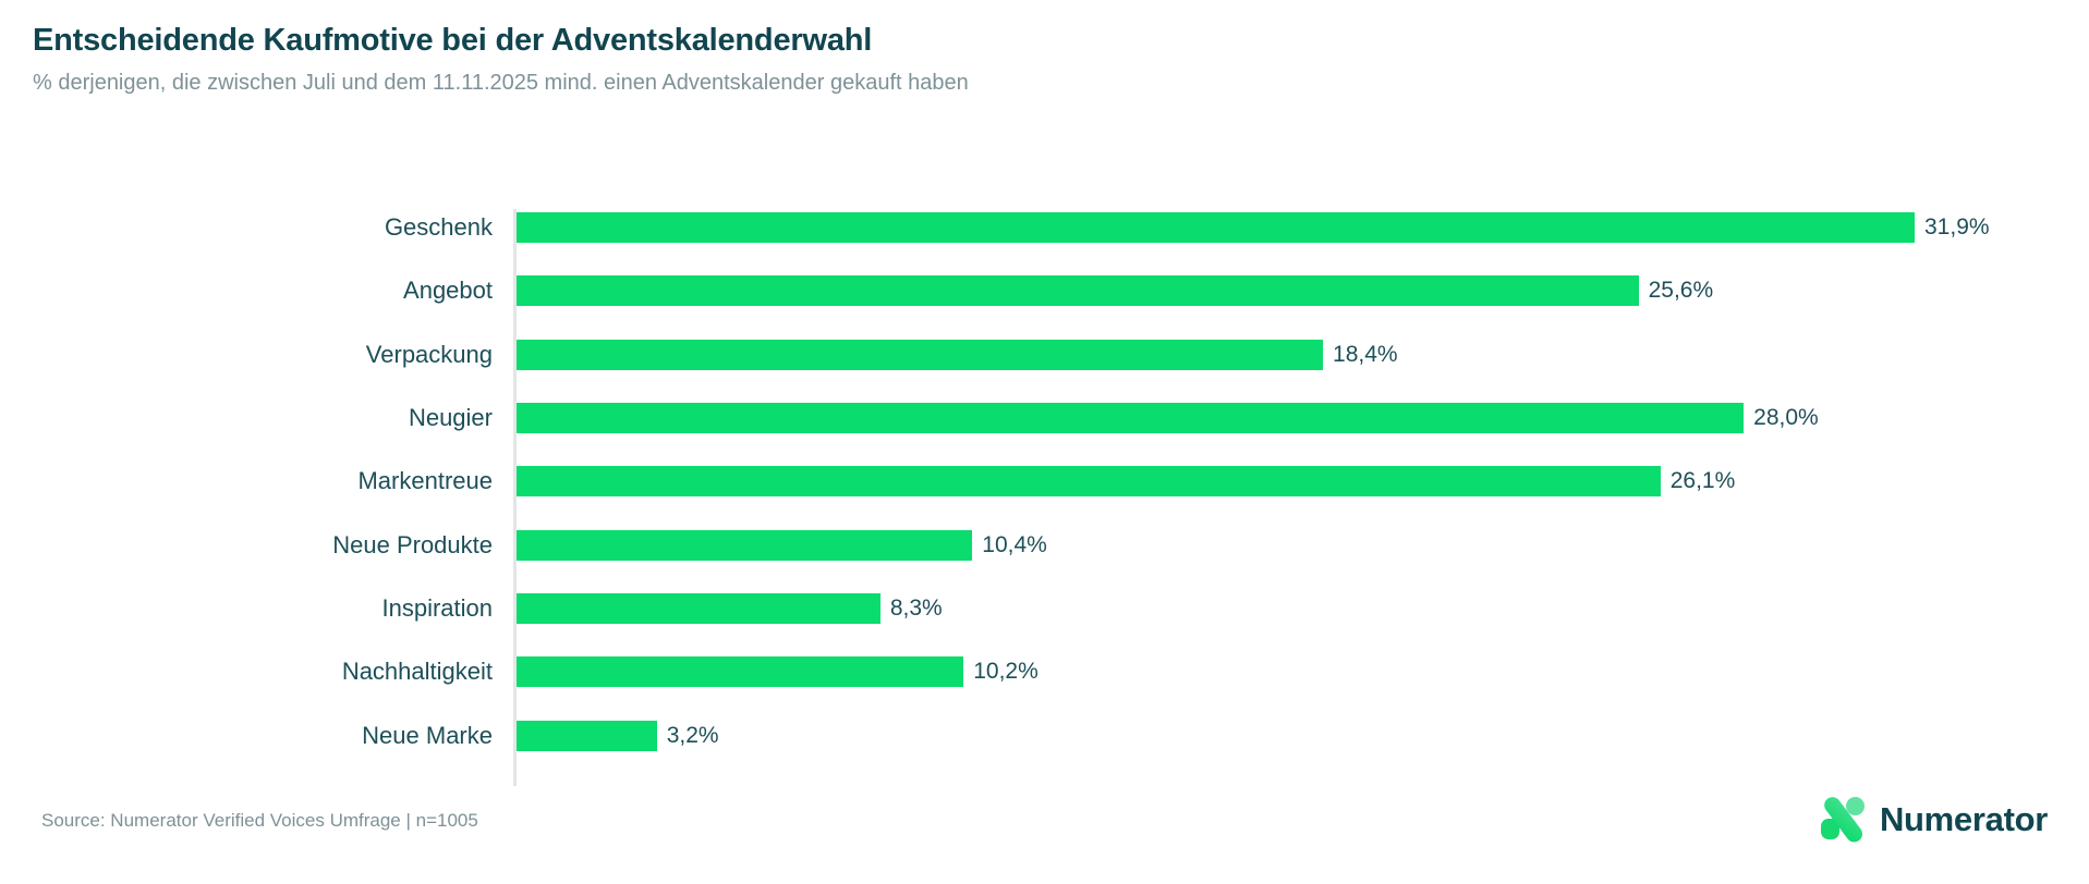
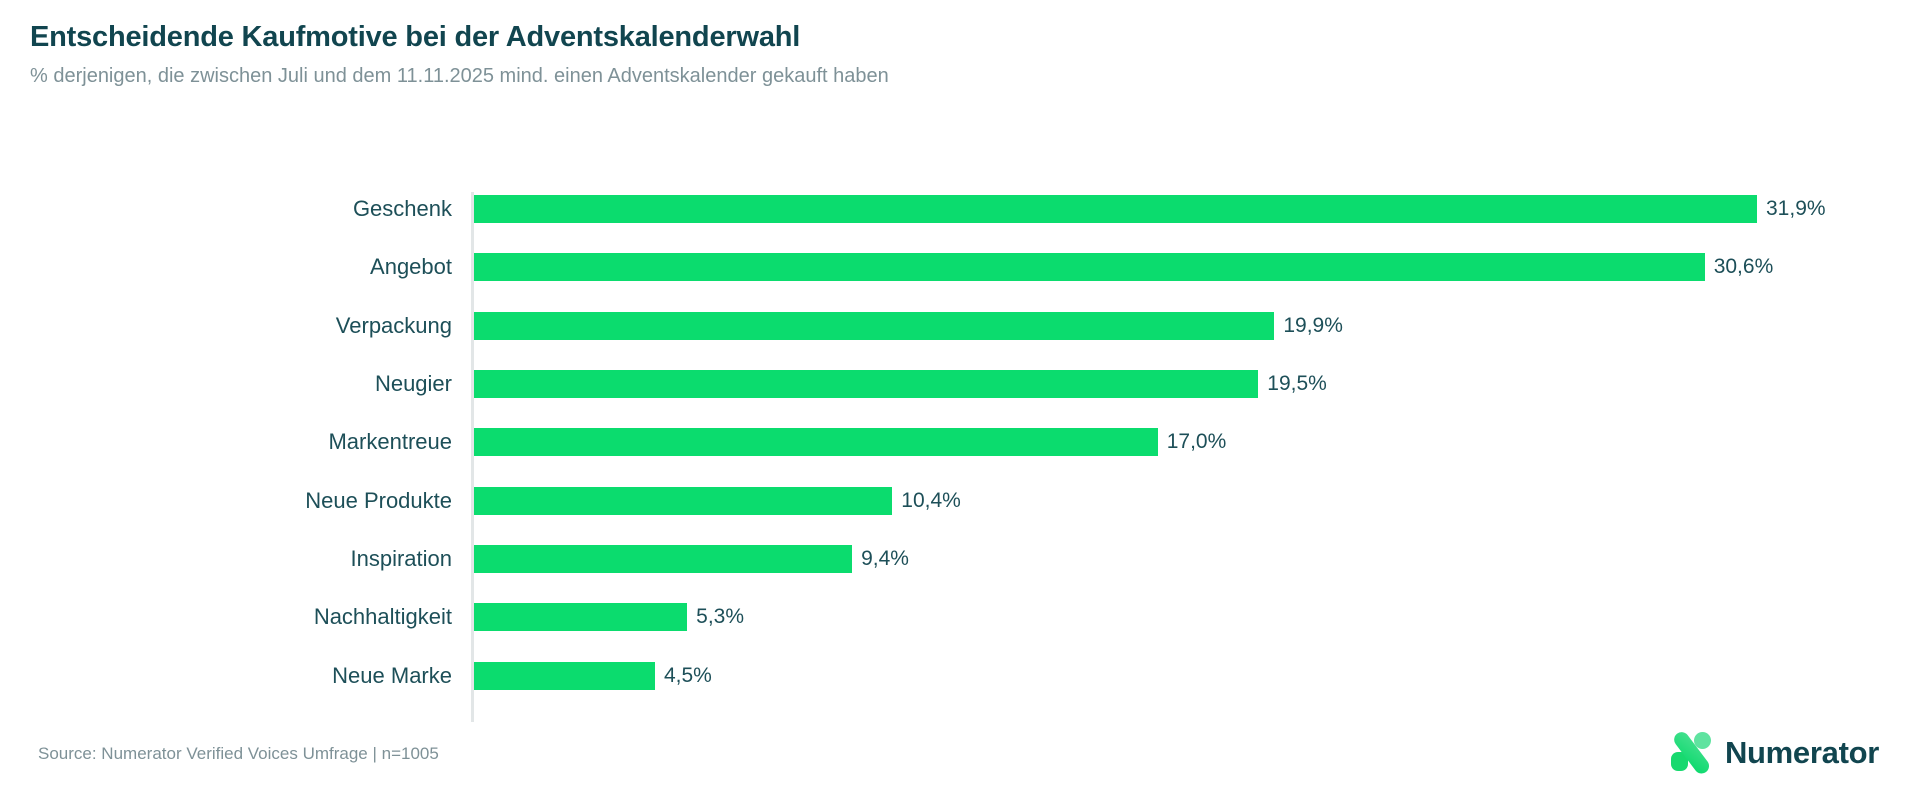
Angebot: 25,6% -> 30,6%
Verpackung: 18,4% -> 19,9%
Neugier: 28,0% -> 19,5%
Markentreue: 26,1% -> 17,0%
Inspiration: 8,3% -> 9,4%
Nachhaltigkeit: 10,2% -> 5,3%
Neue Marke: 3,2% -> 4,5%
